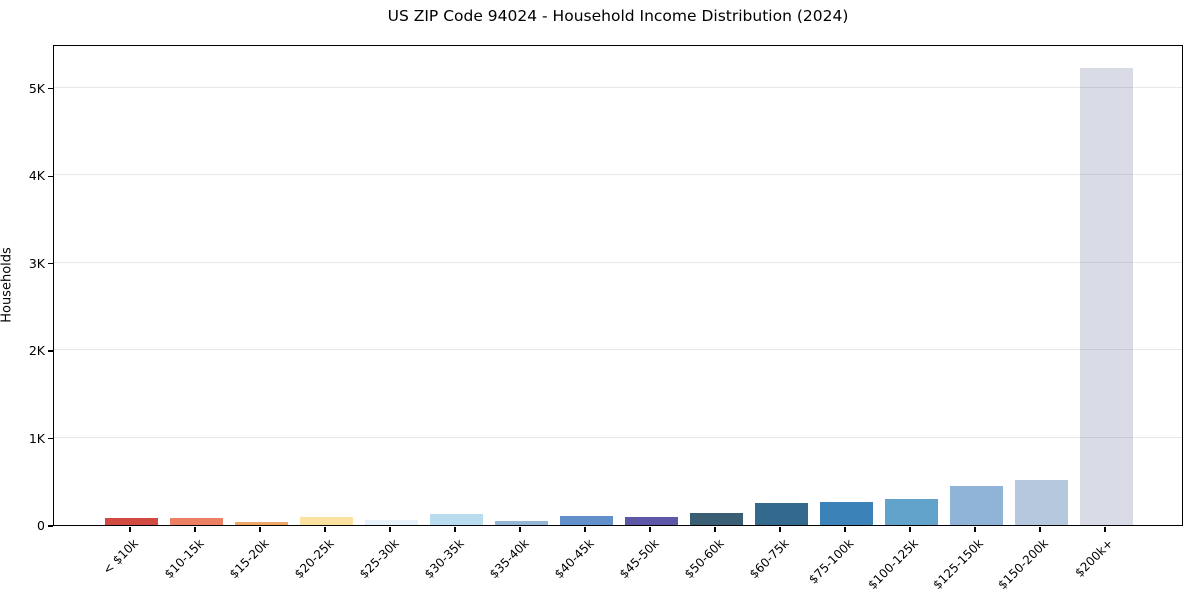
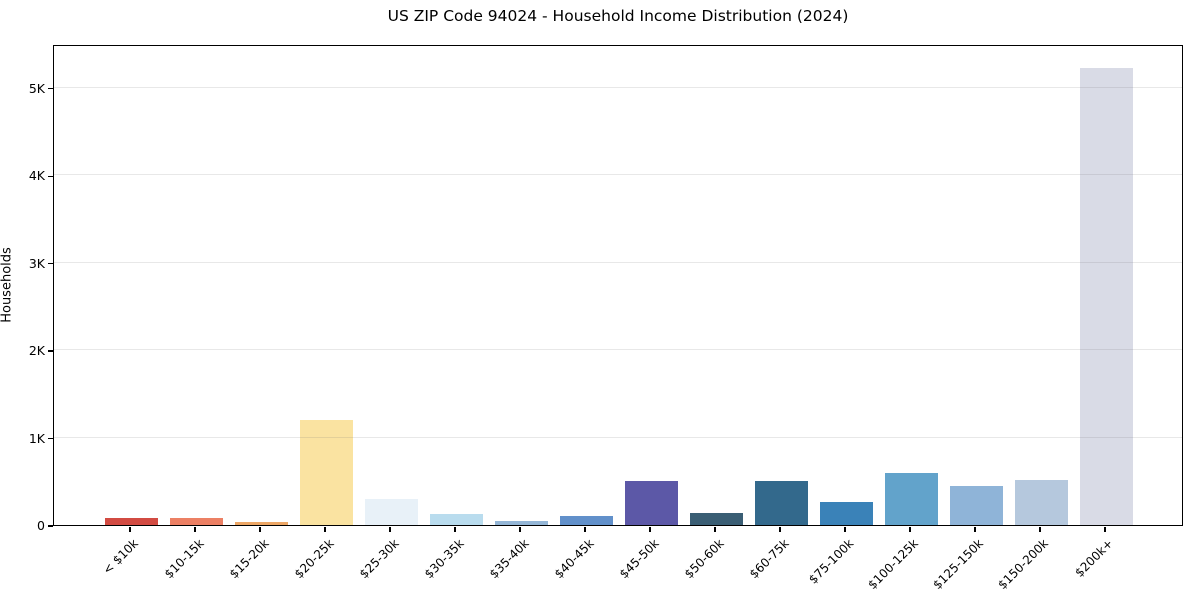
$20-25k: 0.1K -> 1.2K
$25-30k: 0.1K -> 0.3K
$45-50k: 0.1K -> 0.5K
$60-75k: 0.2K -> 0.5K
$100-125k: 0.3K -> 0.6K
